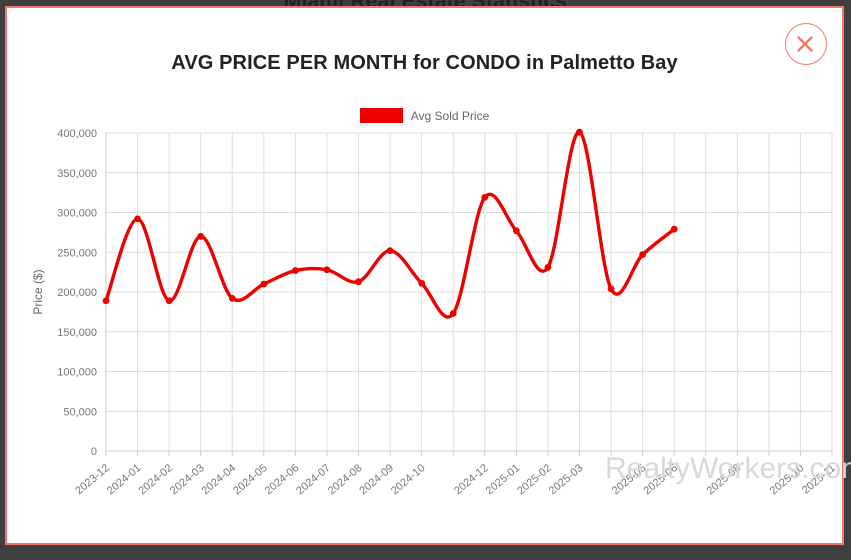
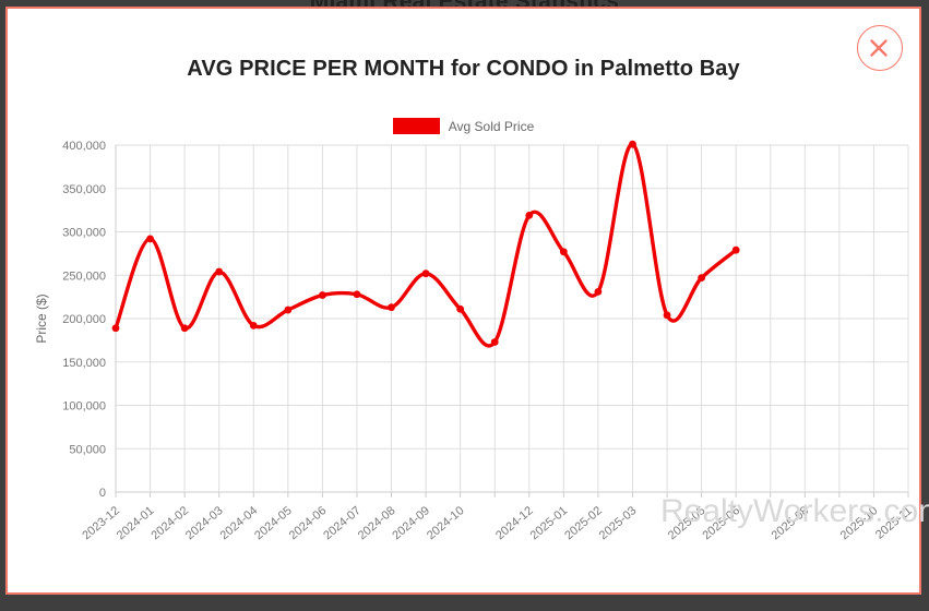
2024-03: 270000 -> 250000
